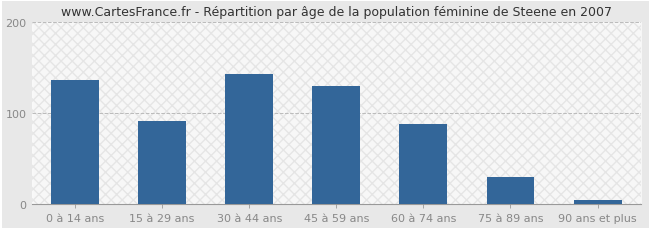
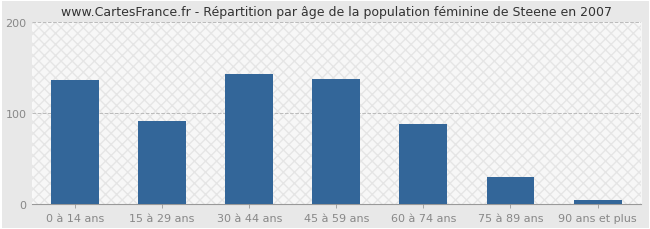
45 à 59 ans: 130 -> 137
